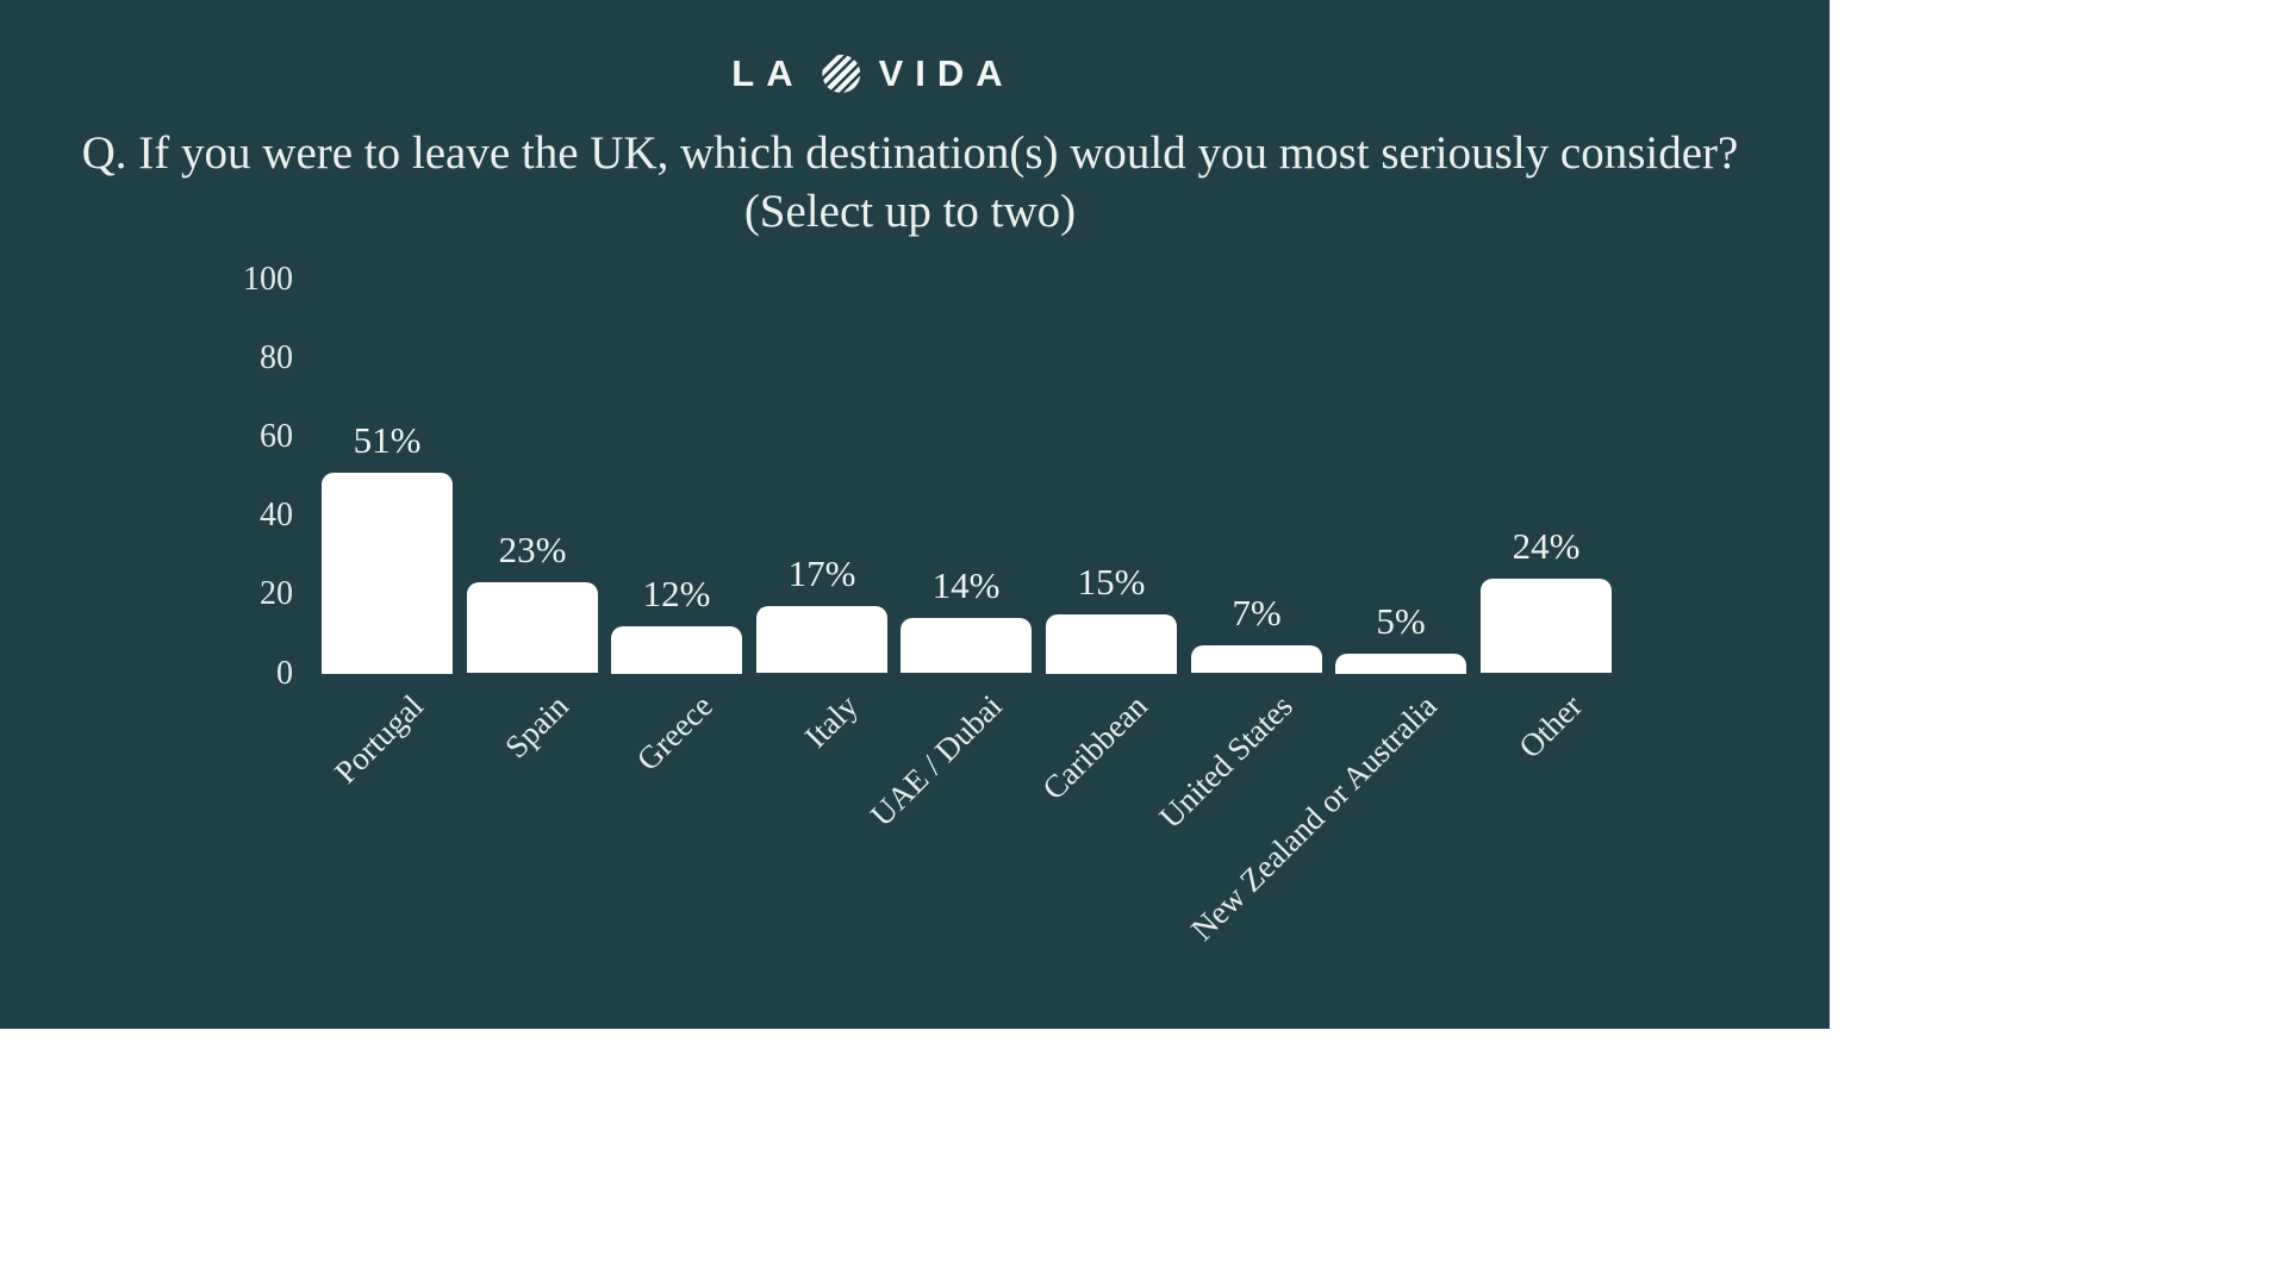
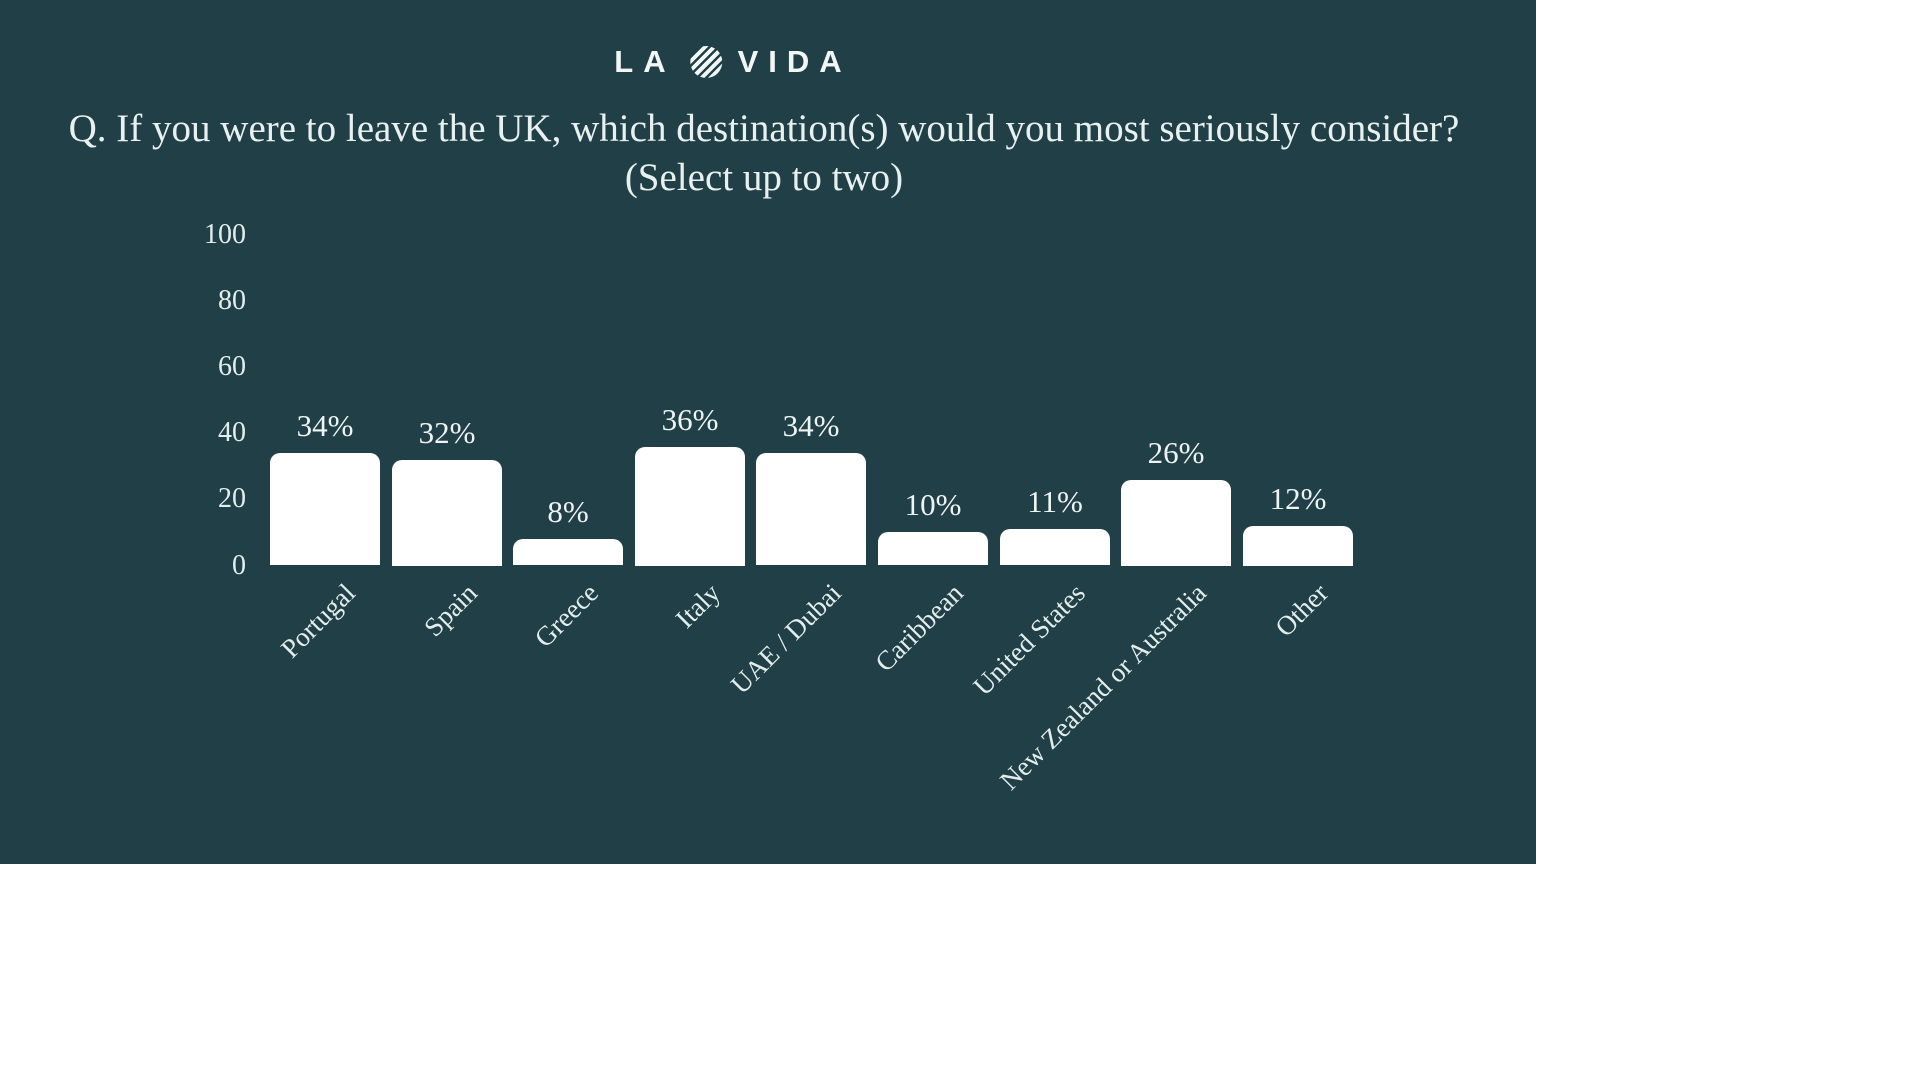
Portugal: 51% -> 34%
Spain: 23% -> 32%
Greece: 12% -> 8%
Italy: 17% -> 36%
UAE / Dubai: 14% -> 34%
Caribbean: 15% -> 10%
United States: 7% -> 11%
New Zealand or Australia: 5% -> 26%
Other: 24% -> 12%
